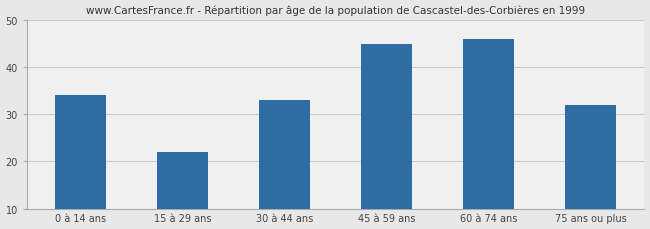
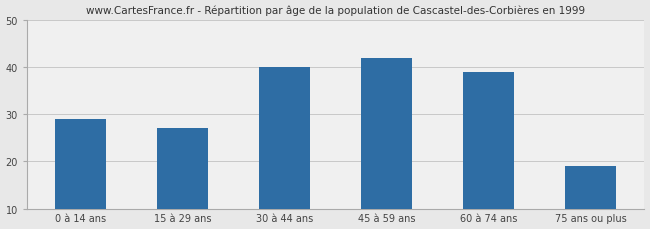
0 à 14 ans: 34 -> 29
15 à 29 ans: 22 -> 27
30 à 44 ans: 33 -> 40
45 à 59 ans: 45 -> 42
60 à 74 ans: 46 -> 39
75 ans ou plus: 32 -> 19
